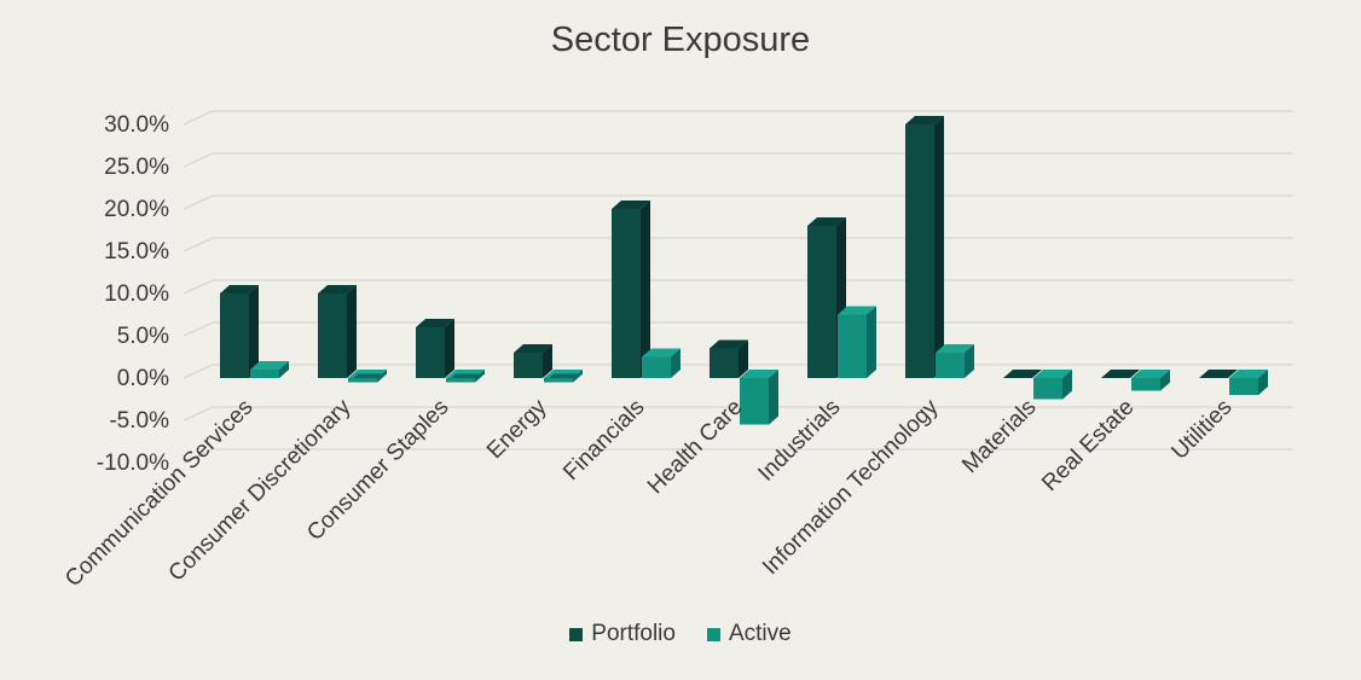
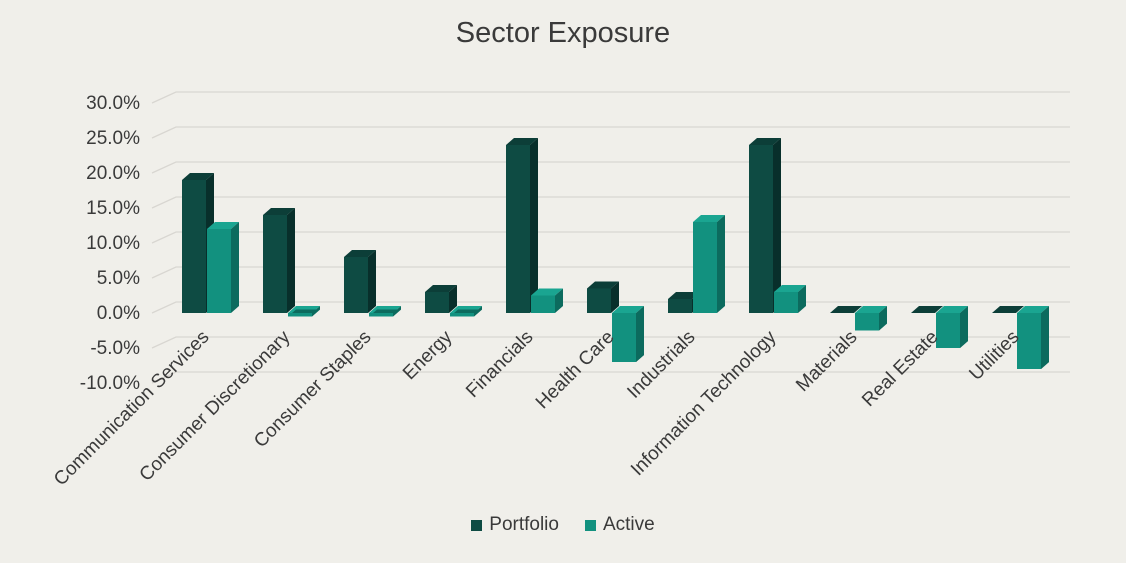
Portfolio/Communication Services: 10% -> 19%
Active/Communication Services: 1% -> 12%
Portfolio/Consumer Discretionary: 10% -> 14%
Portfolio/Consumer Staples: 6% -> 8%
Portfolio/Financials: 20% -> 24%
Active/Health Care: -6% -> -7%
Portfolio/Industrials: 18% -> 2%
Active/Industrials: 8% -> 13%
Portfolio/Information Technology: 30% -> 24%
Active/Real Estate: -2% -> -5%
Active/Utilities: -2% -> -8%
